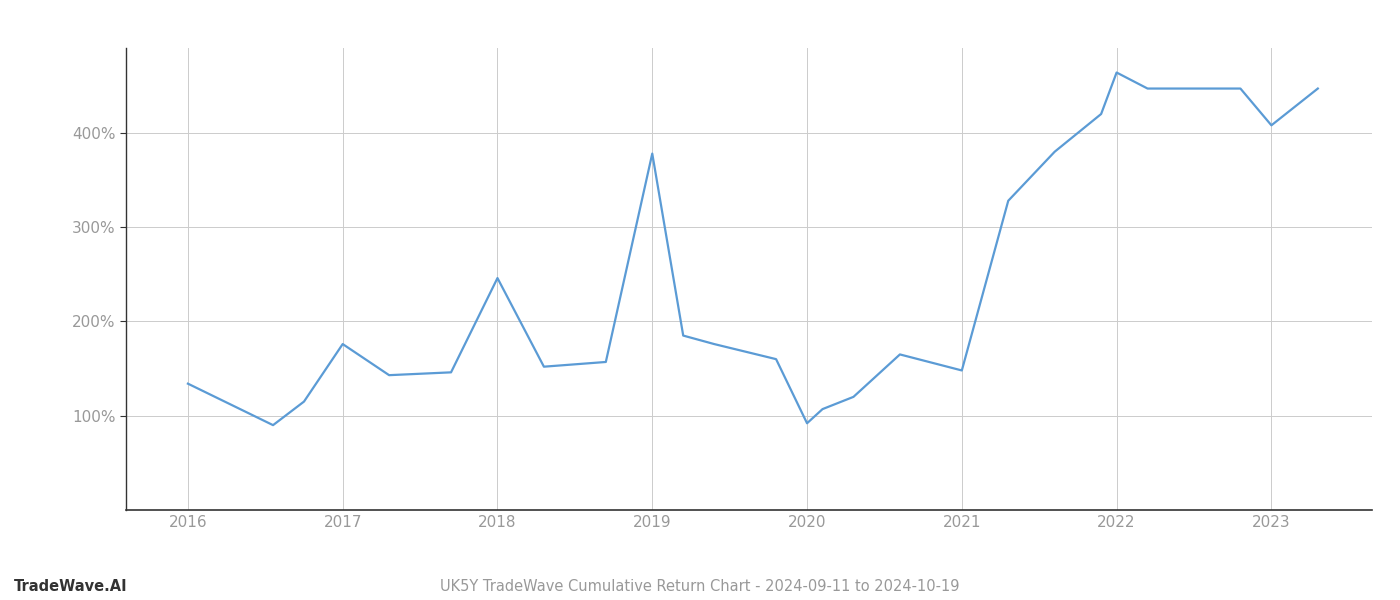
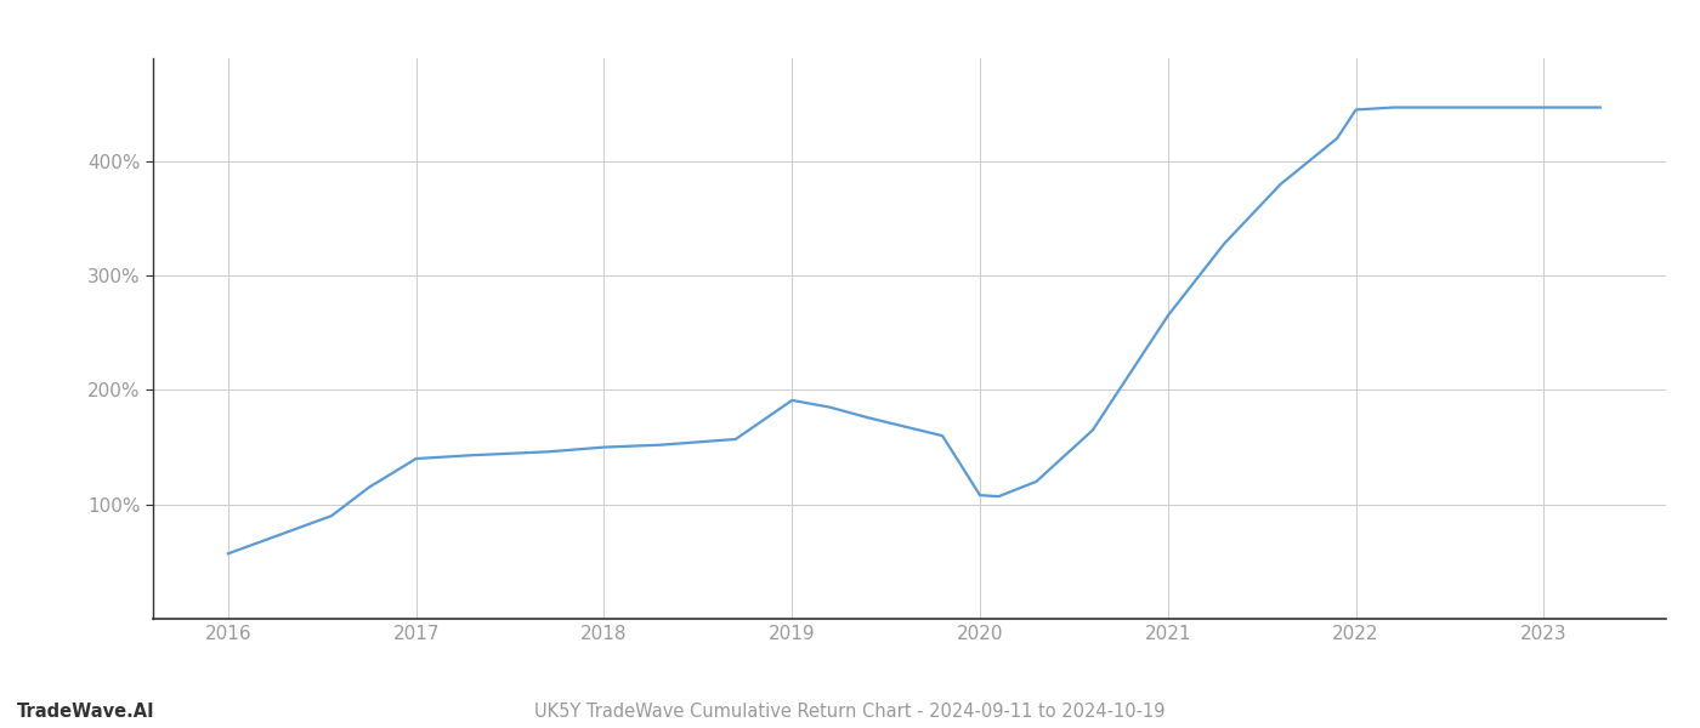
2016: 134% -> 57%
2017: 176% -> 140%
2018: 246% -> 150%
2019: 378% -> 191%
2020: 92% -> 108%
2021: 148% -> 265%
2022: 464% -> 445%
2023: 408% -> 447%
